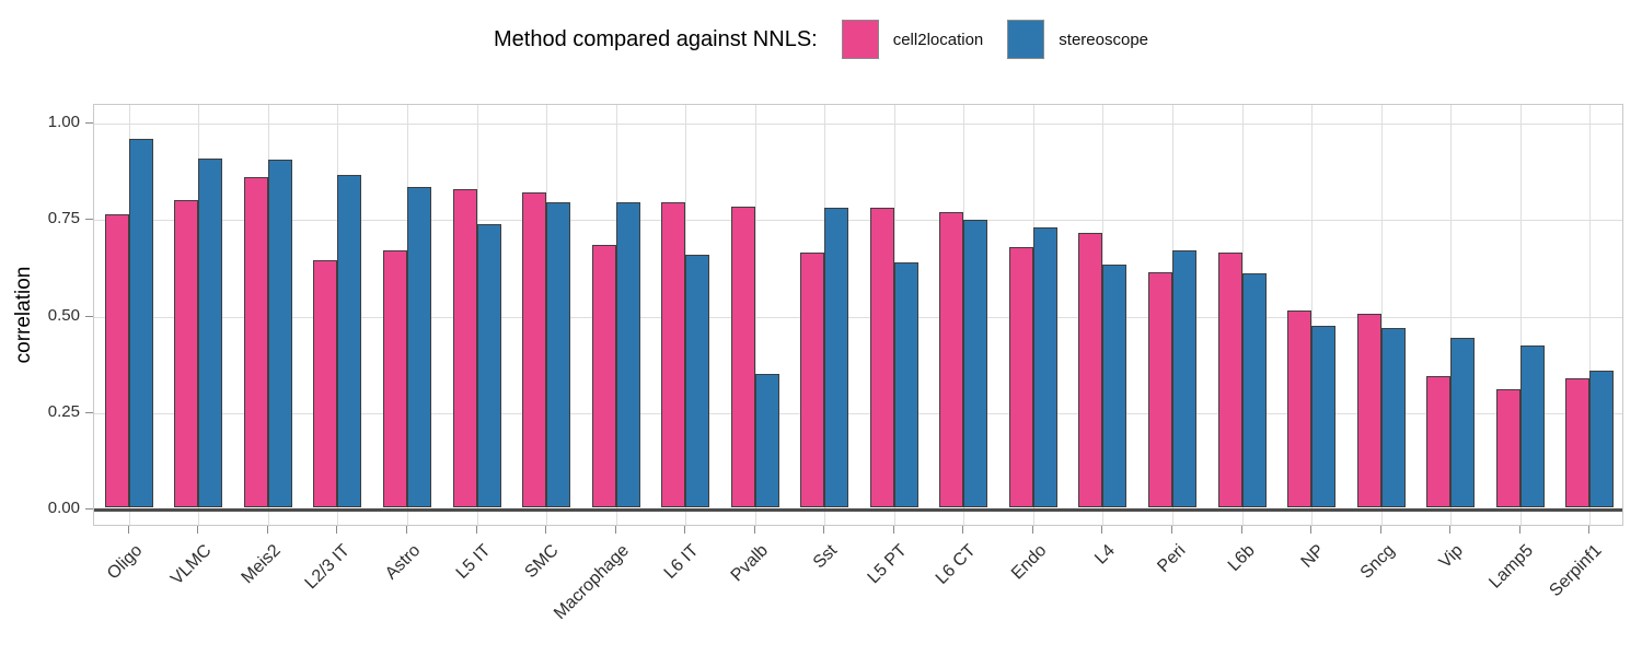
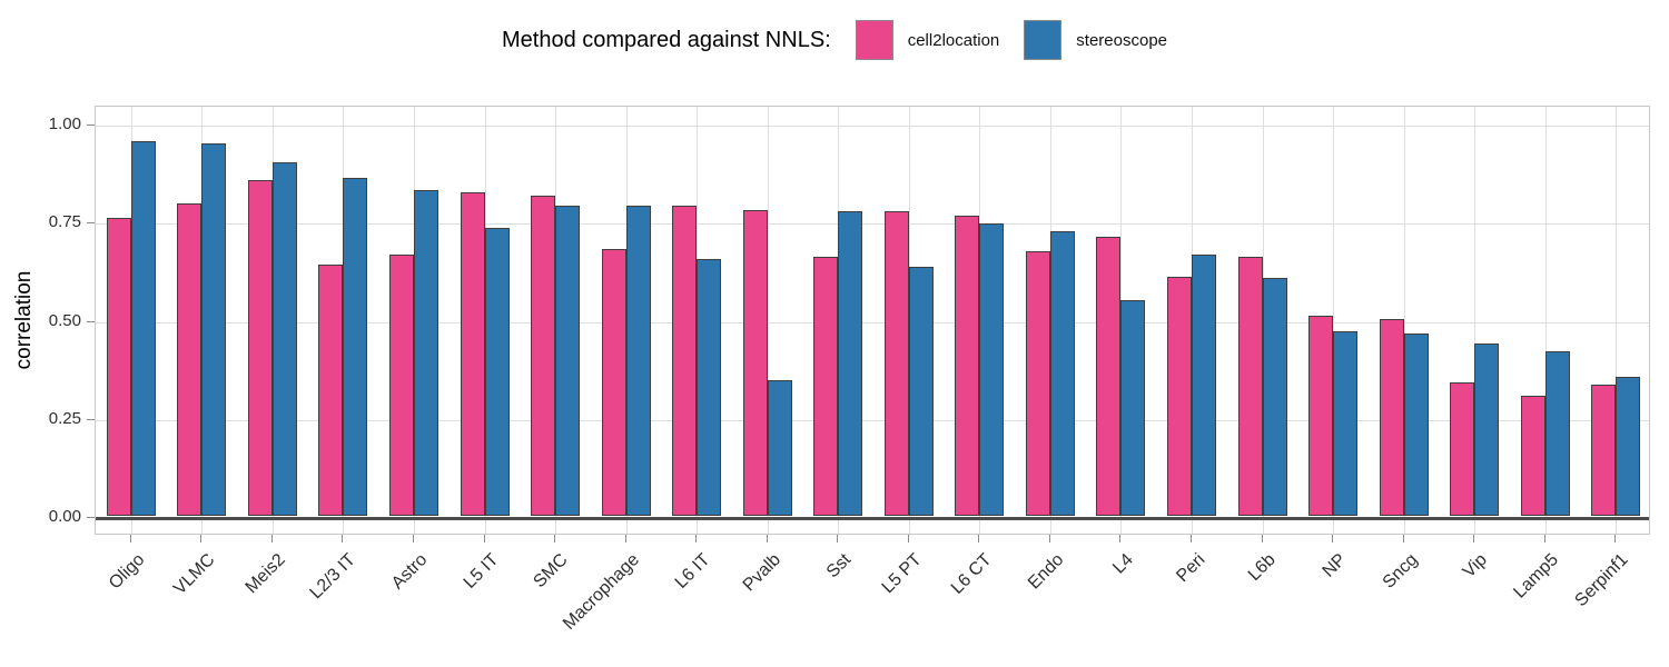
stereoscope/VLMC: 0.91 -> 0.95
stereoscope/L4: 0.63 -> 0.55
